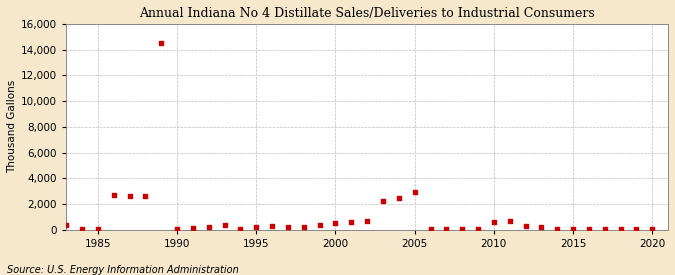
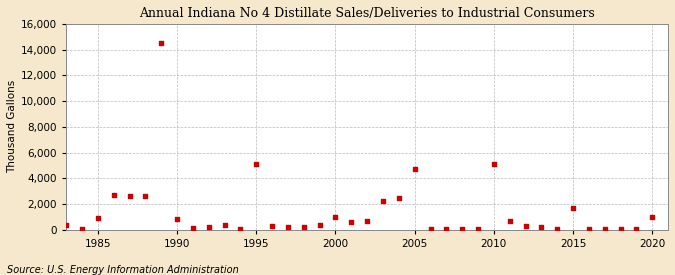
1985: 0 -> 900
1990: 0 -> 800
1995: 200 -> 5,100
2000: 500 -> 1,000
2005: 3,000 -> 4,700
2010: 600 -> 5,100
2015: 0 -> 1,700
2020: 0 -> 1,000
